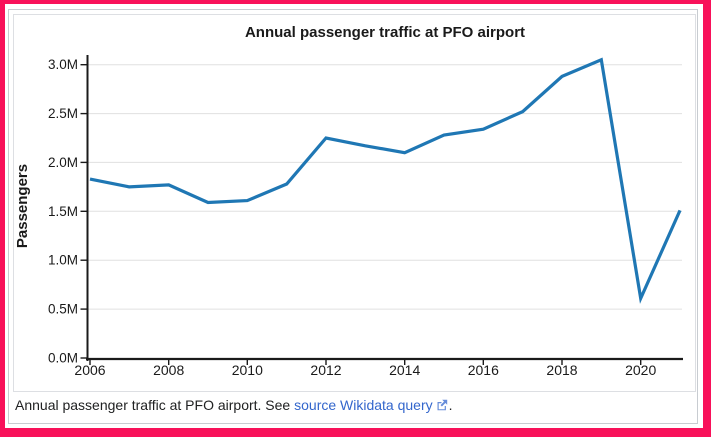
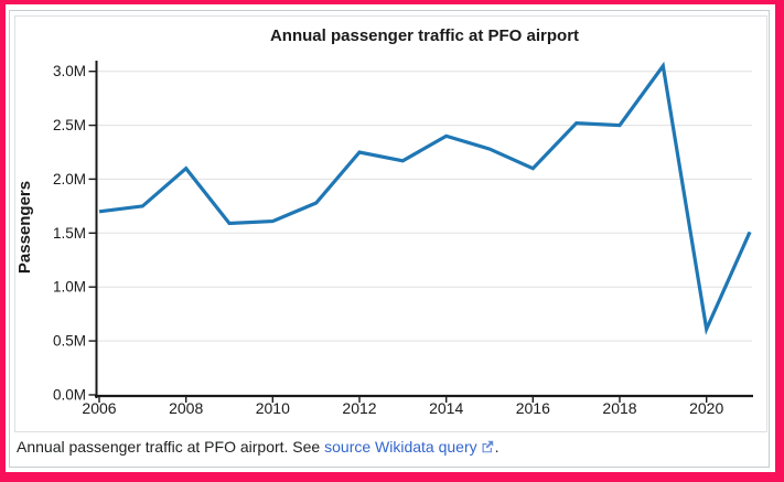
2006: 1.8M -> 1.7M
2008: 1.8M -> 2.1M
2014: 2.1M -> 2.4M
2016: 2.3M -> 2.1M
2018: 2.9M -> 2.5M
